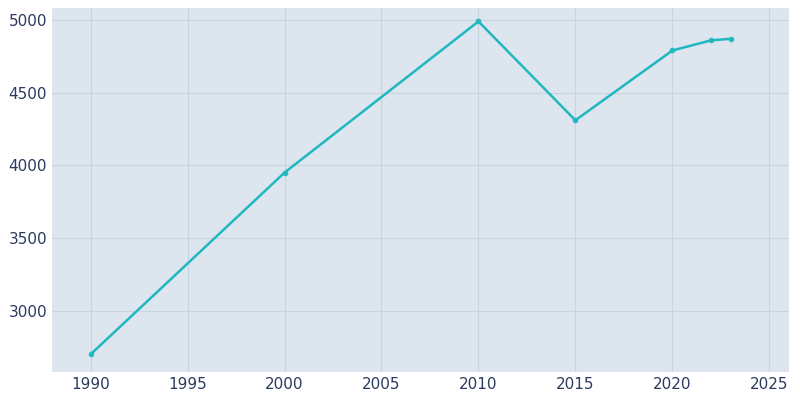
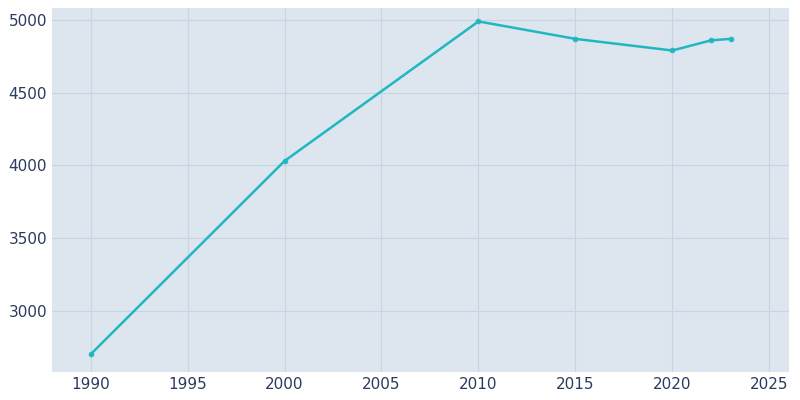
2000: 3950 -> 4030
2015: 4310 -> 4870
